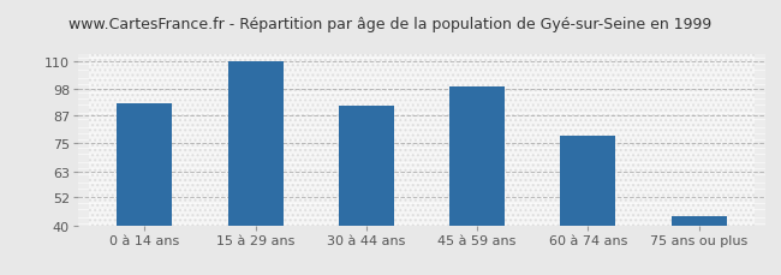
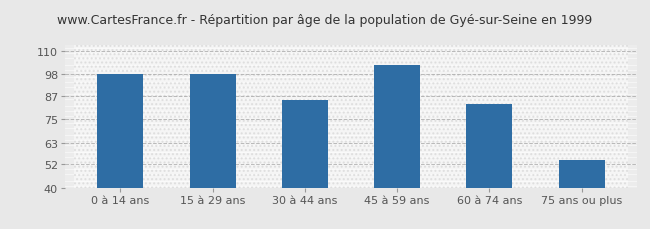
0 à 14 ans: 92 -> 98
15 à 29 ans: 110 -> 98
30 à 44 ans: 91 -> 85
45 à 59 ans: 99 -> 103
60 à 74 ans: 78 -> 83
75 ans ou plus: 44 -> 54
